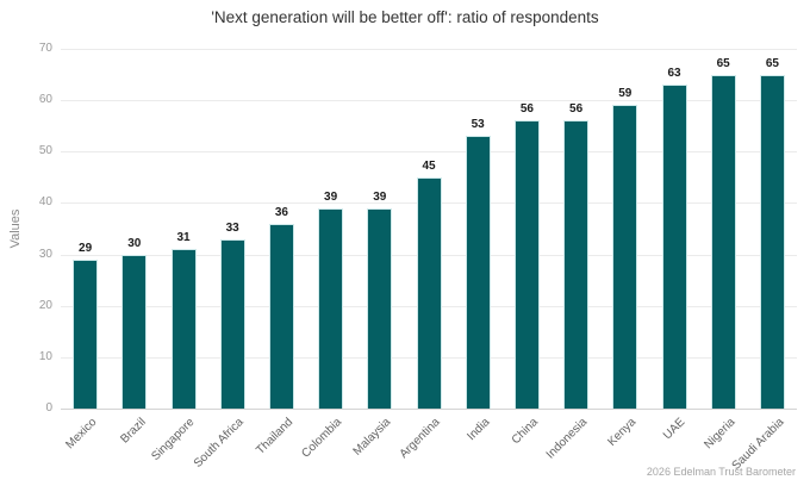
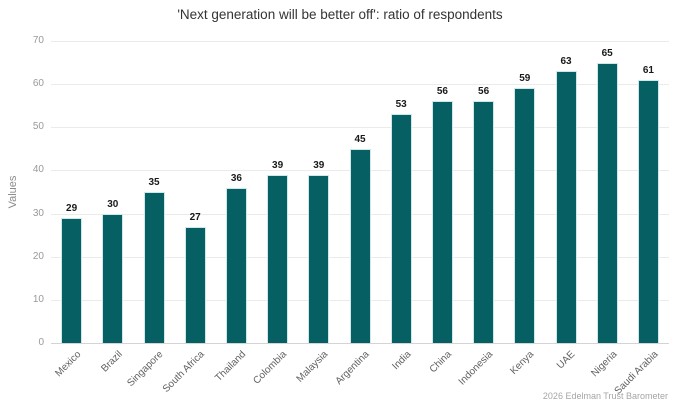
Singapore: 31 -> 35
South Africa: 33 -> 27
Saudi Arabia: 65 -> 61
